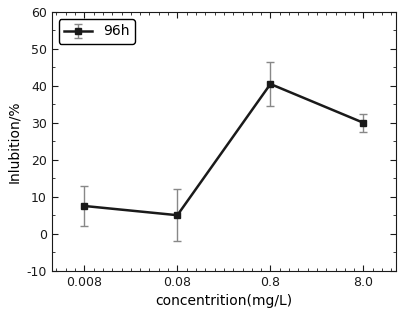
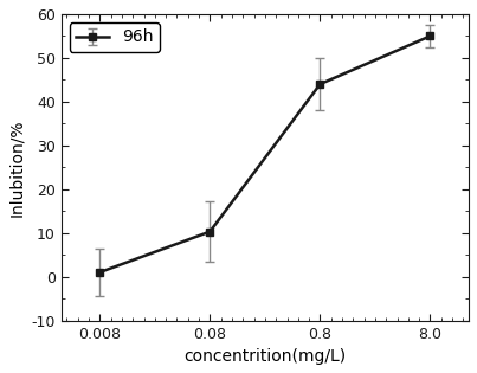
0.008: 7.5 -> 1.0
0.08: 5.0 -> 10.3
0.8: 40.5 -> 44.0
8.0: 30.0 -> 55.0
